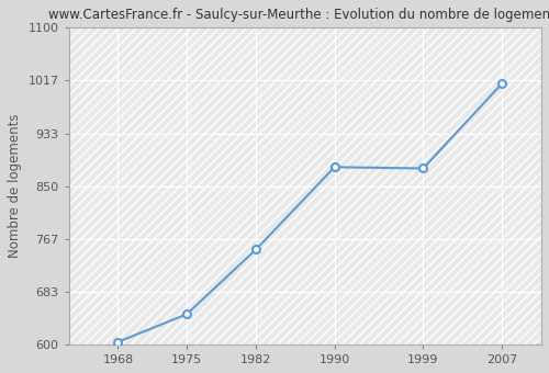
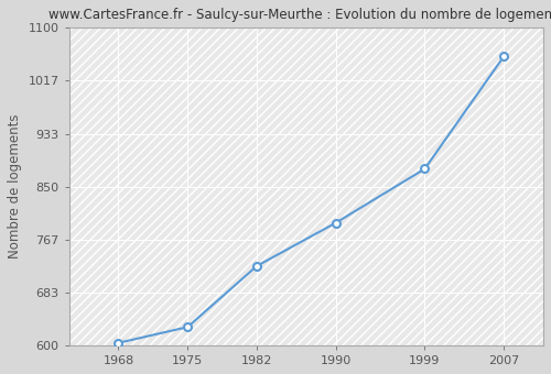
1975: 648 -> 629
1982: 750 -> 725
1990: 880 -> 793
2007: 1012 -> 1055
